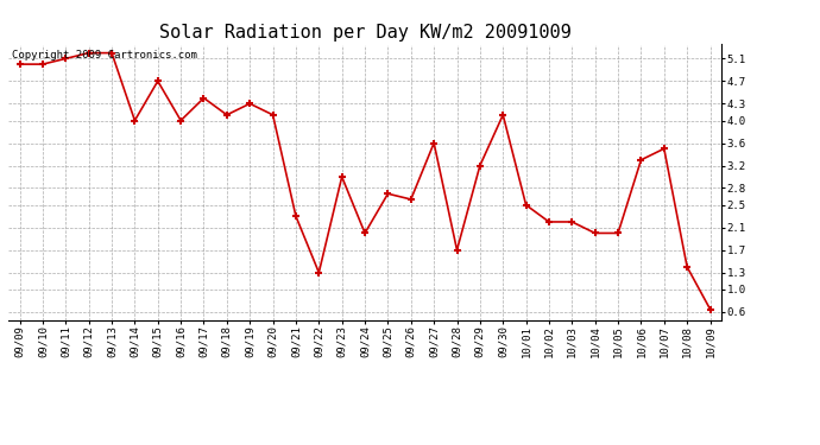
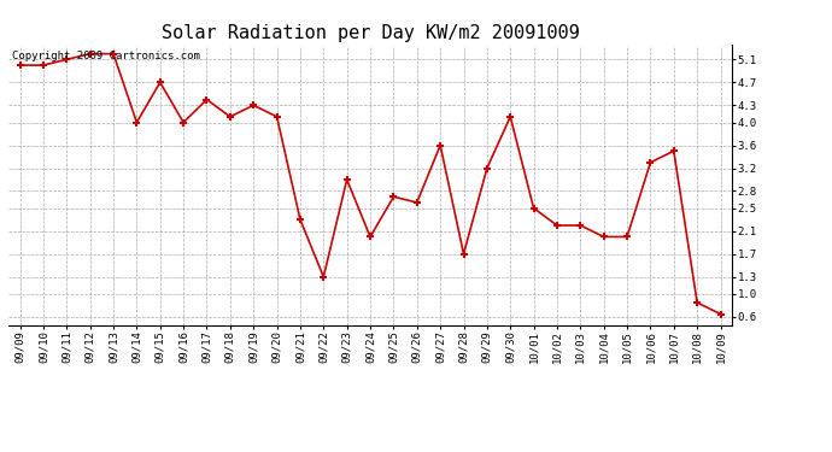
10/08: 1.40 -> 0.85
